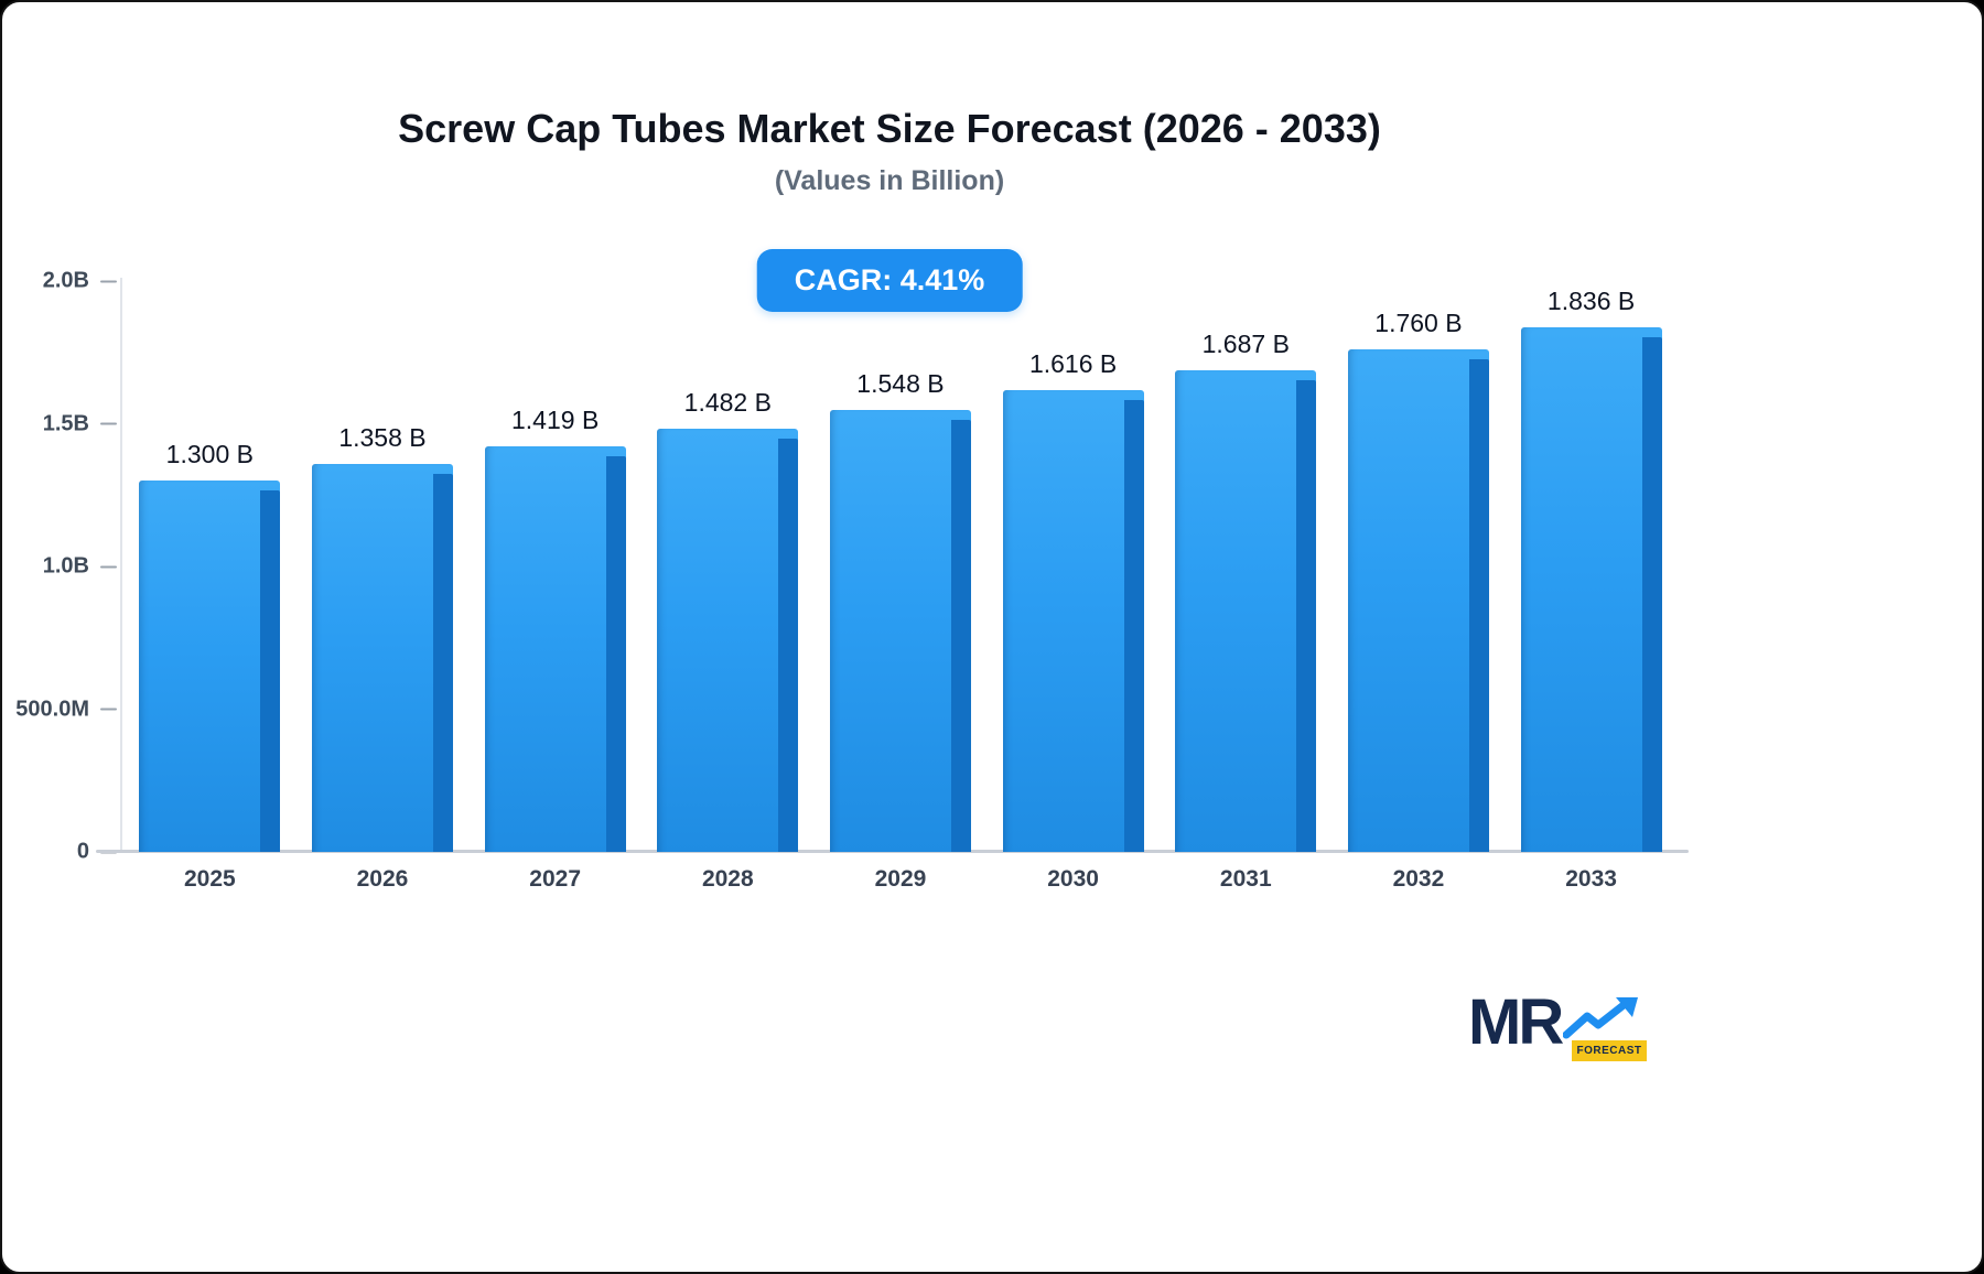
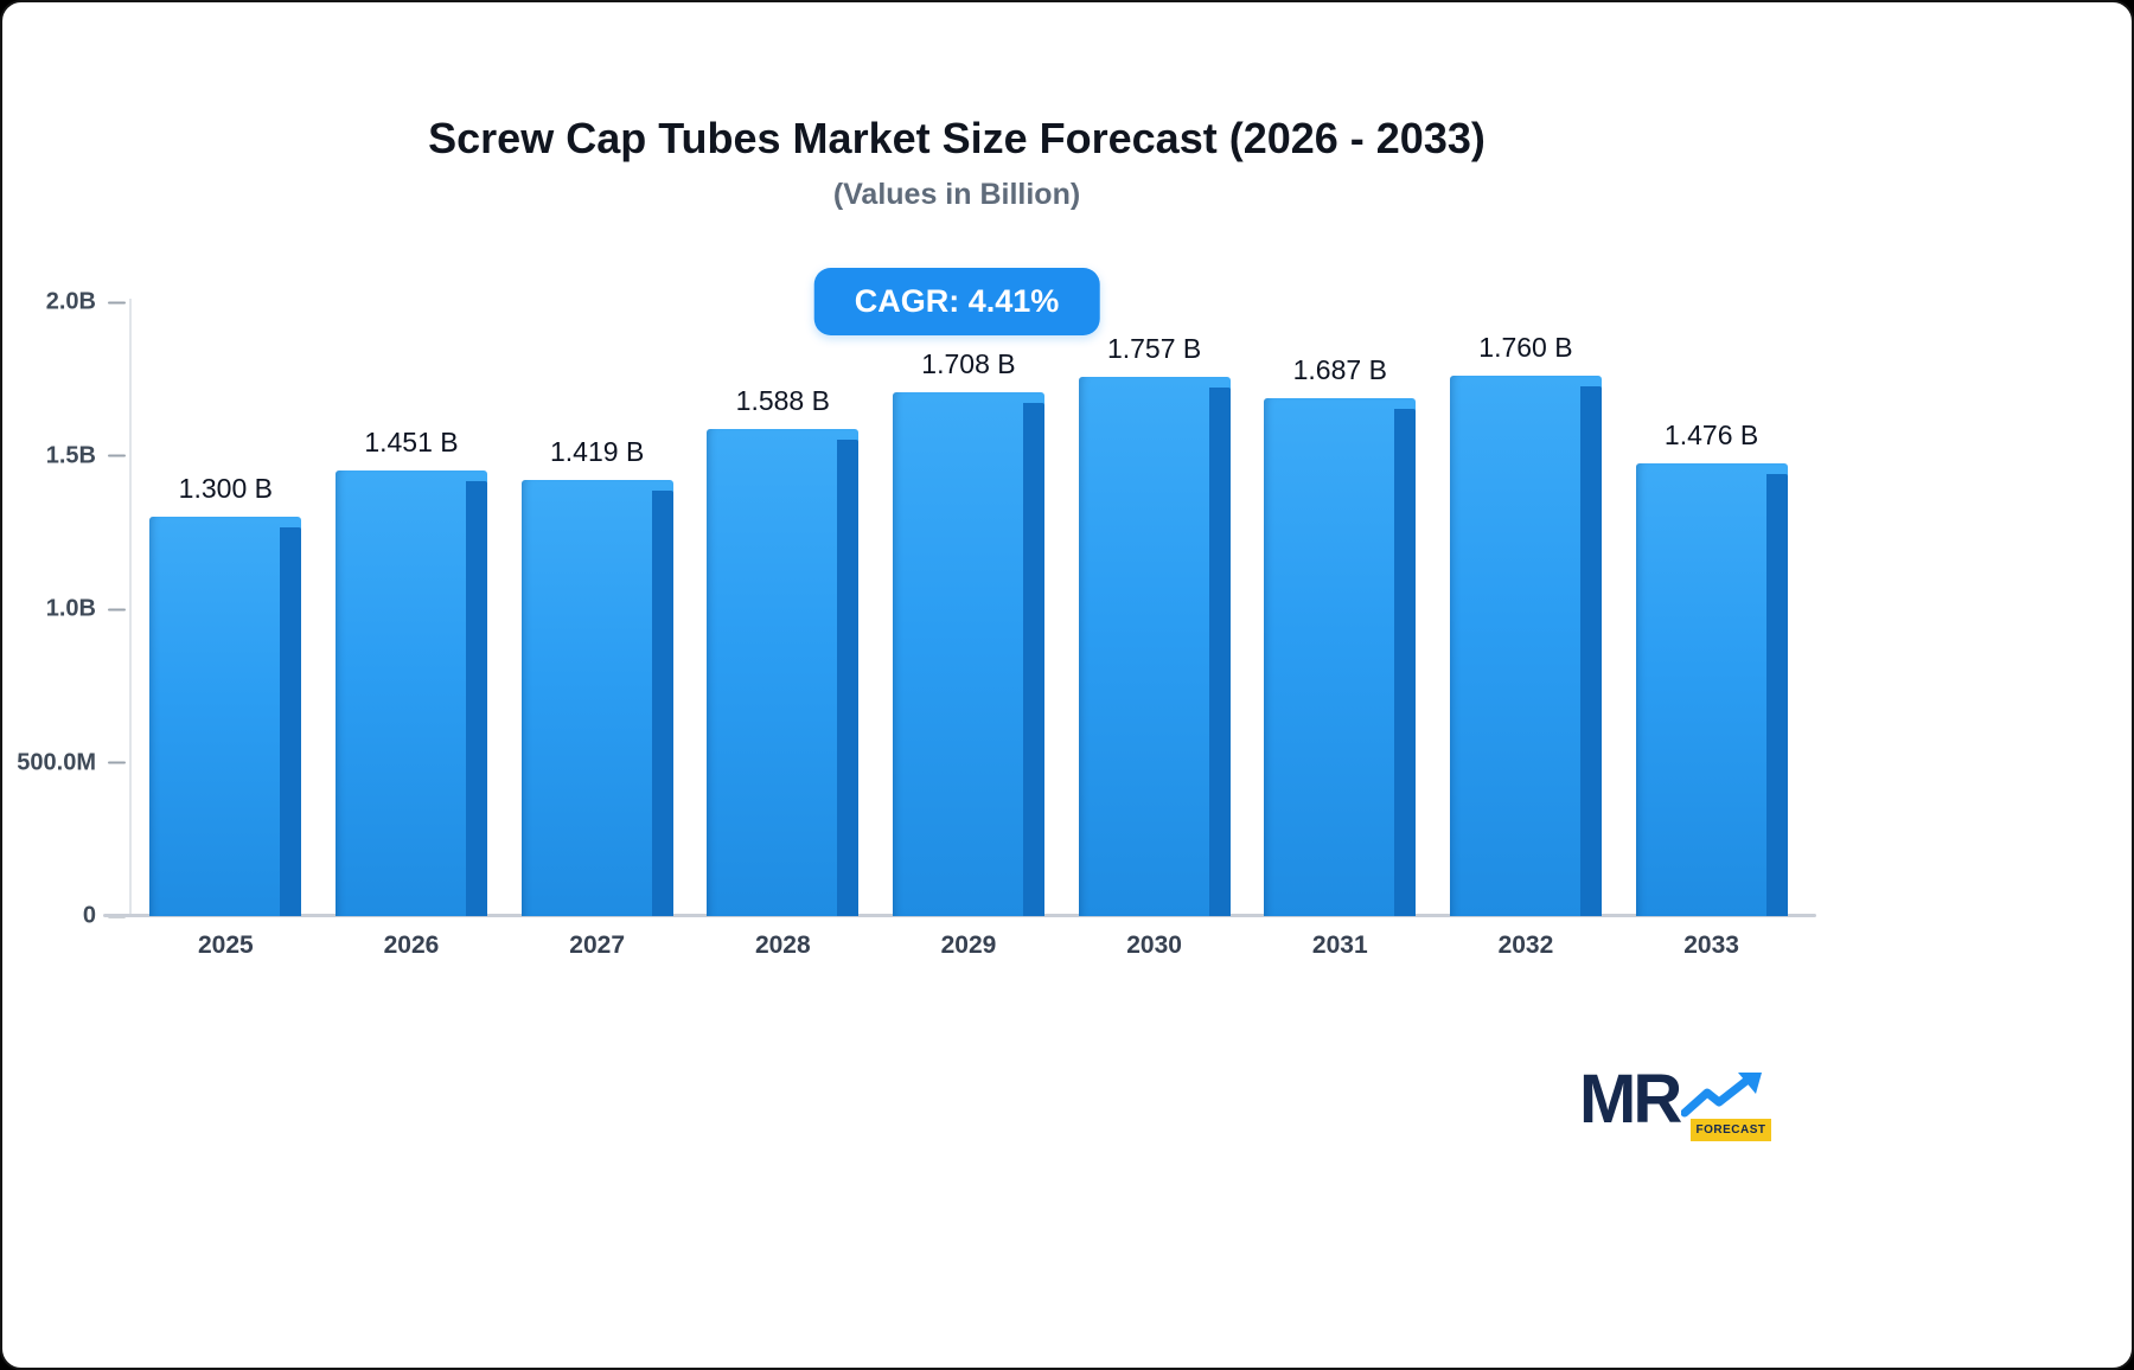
2026: 1.358 -> 1.451
2028: 1.482 -> 1.588
2029: 1.548 -> 1.708
2030: 1.616 -> 1.757
2033: 1.836 -> 1.476
